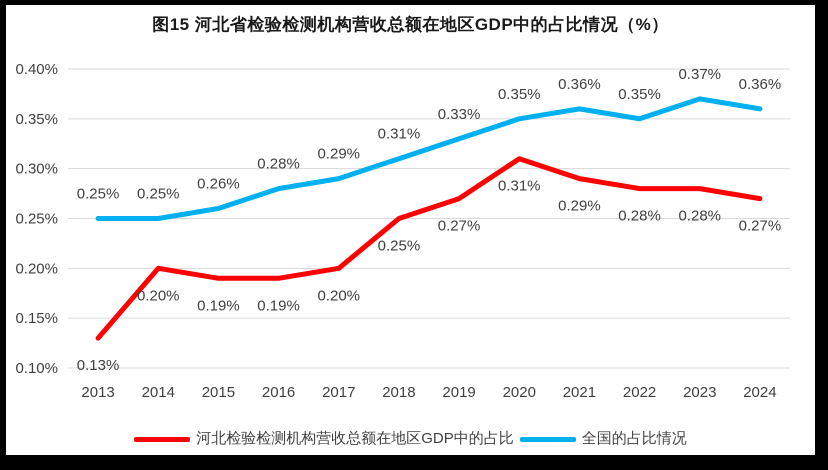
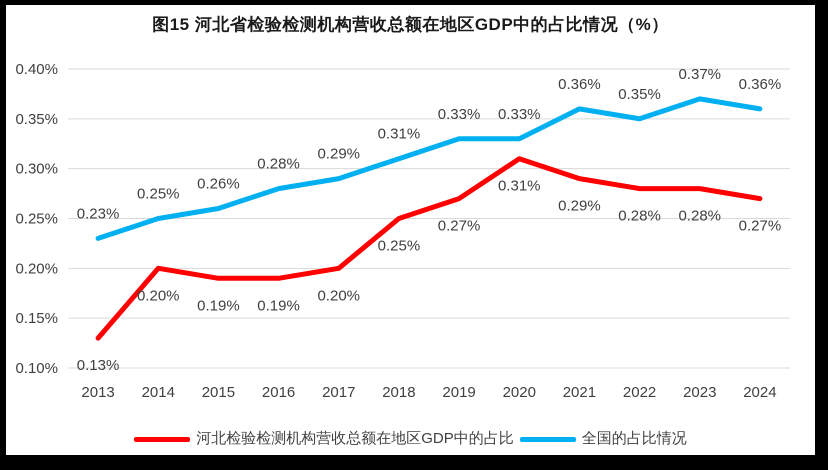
全国的占比情况/2013: 0.25% -> 0.23%
全国的占比情况/2020: 0.35% -> 0.33%
